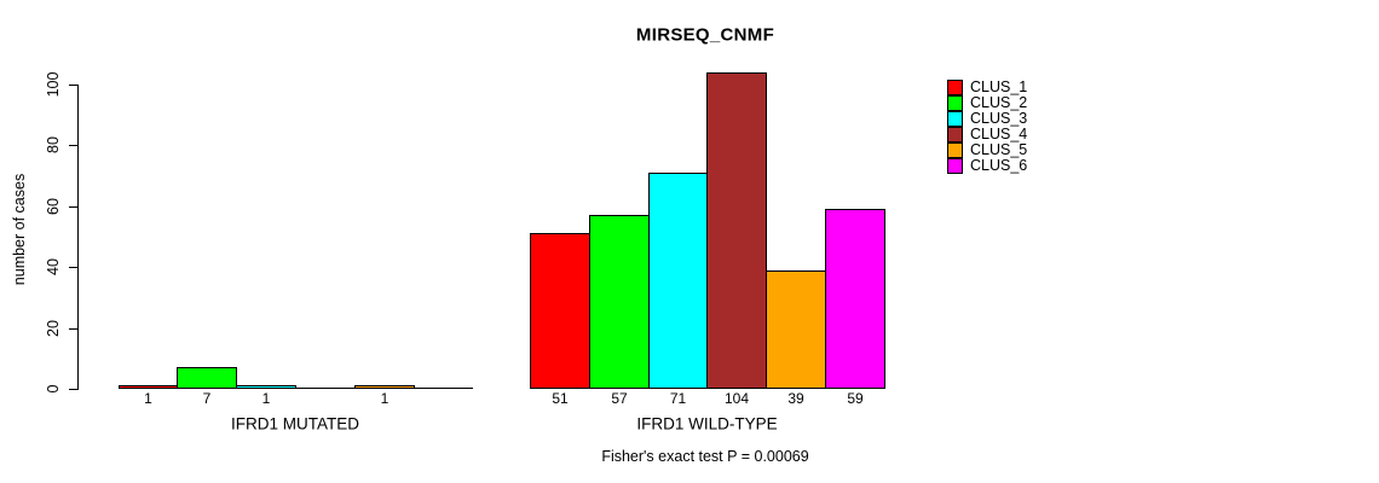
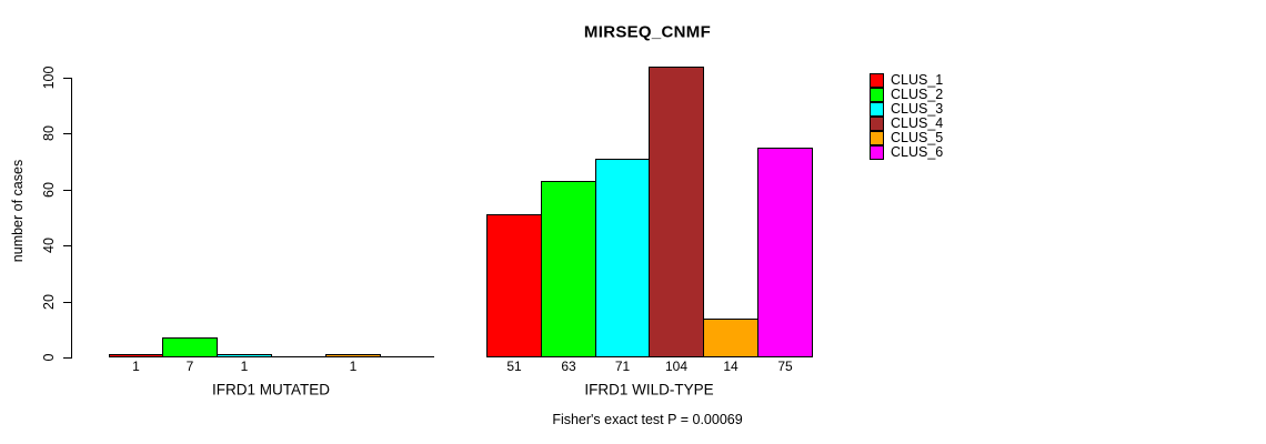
CLUS_2/IFRD1 WILD-TYPE: 57 -> 63
CLUS_5/IFRD1 WILD-TYPE: 39 -> 14
CLUS_6/IFRD1 WILD-TYPE: 59 -> 75
